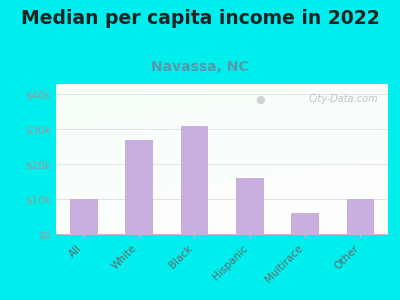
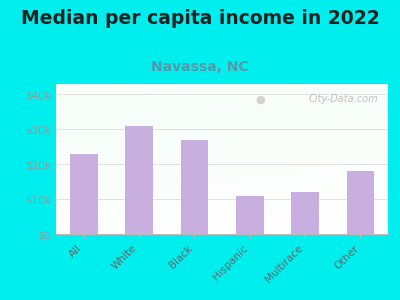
All: $10k -> $23k
White: $27k -> $31k
Black: $31k -> $27k
Hispanic: $16k -> $11k
Multirace: $6k -> $12k
Other: $10k -> $18k
